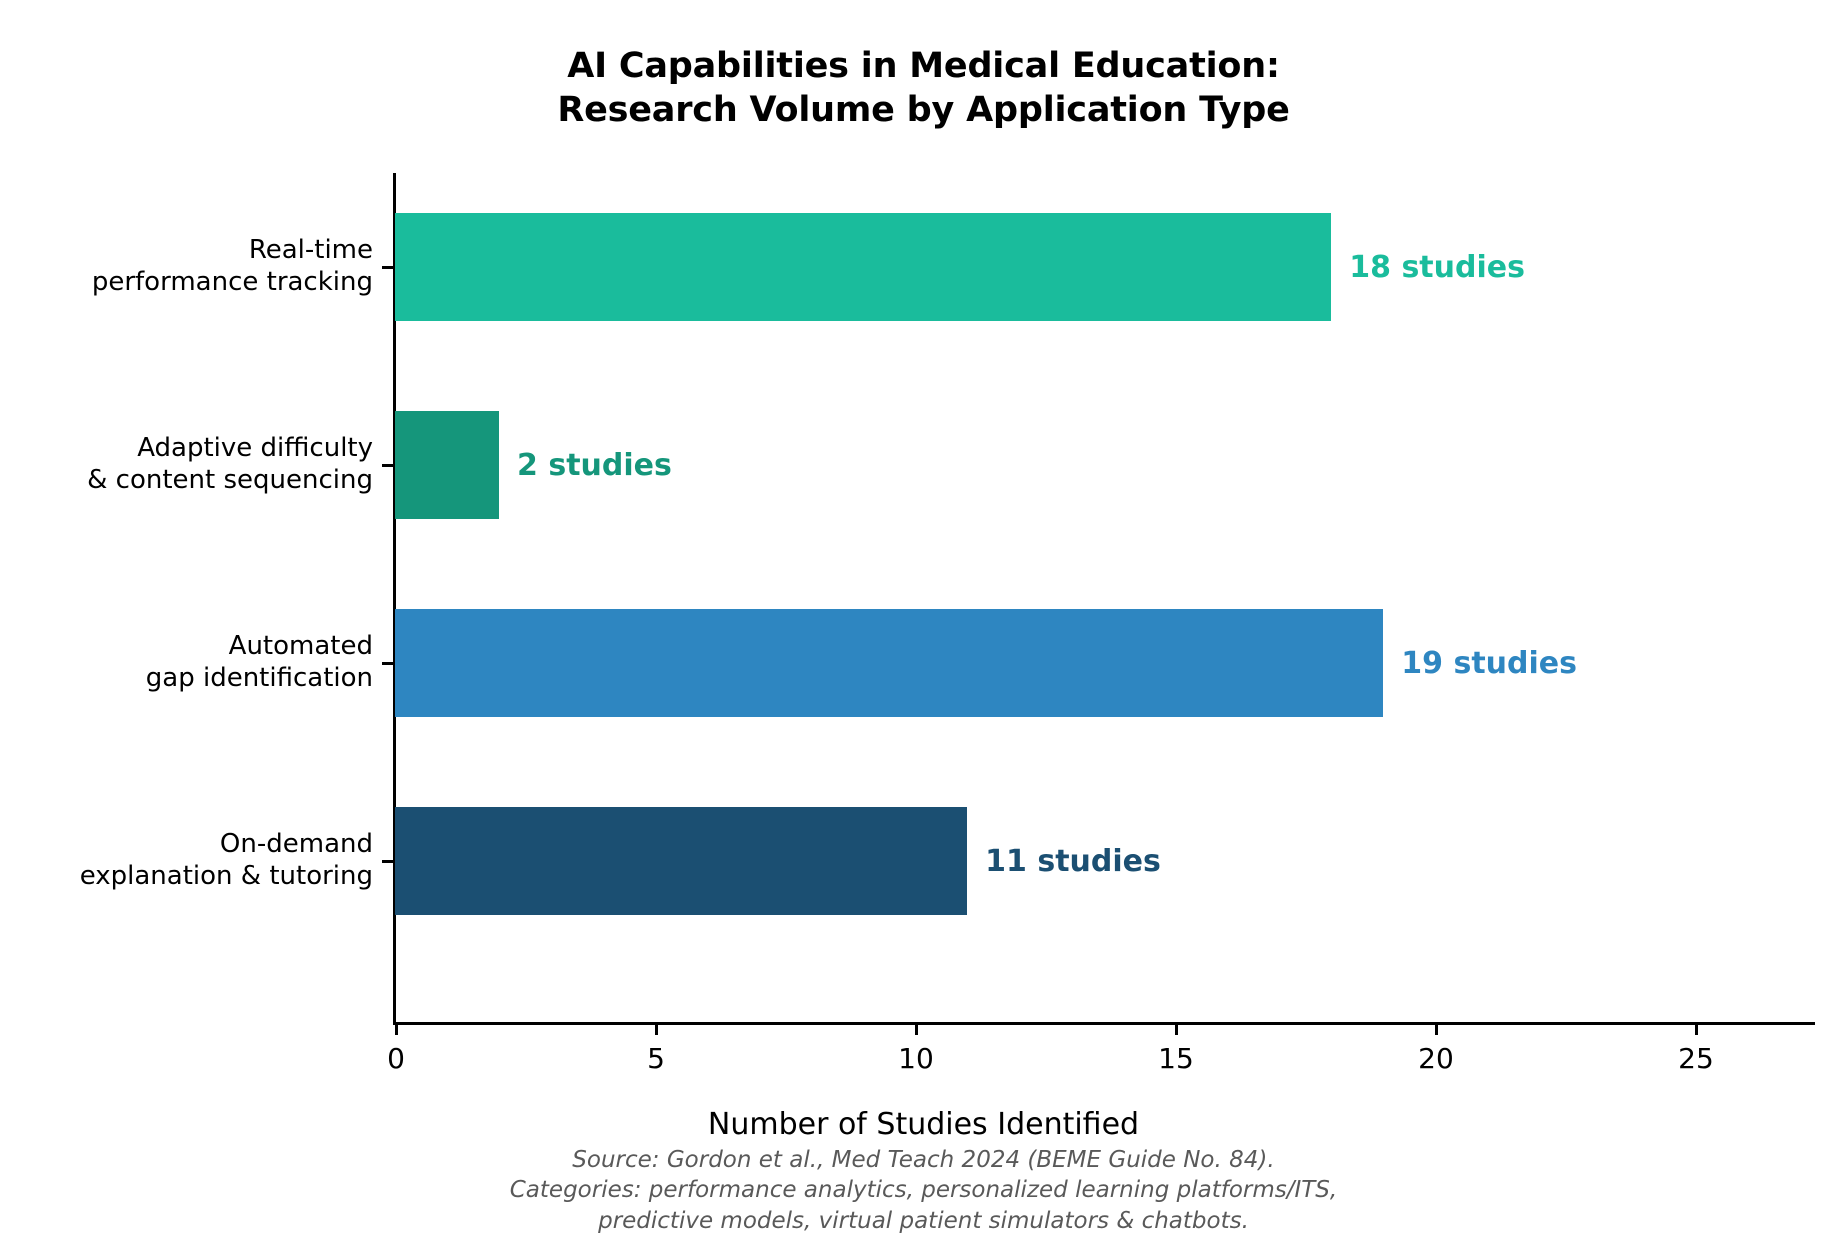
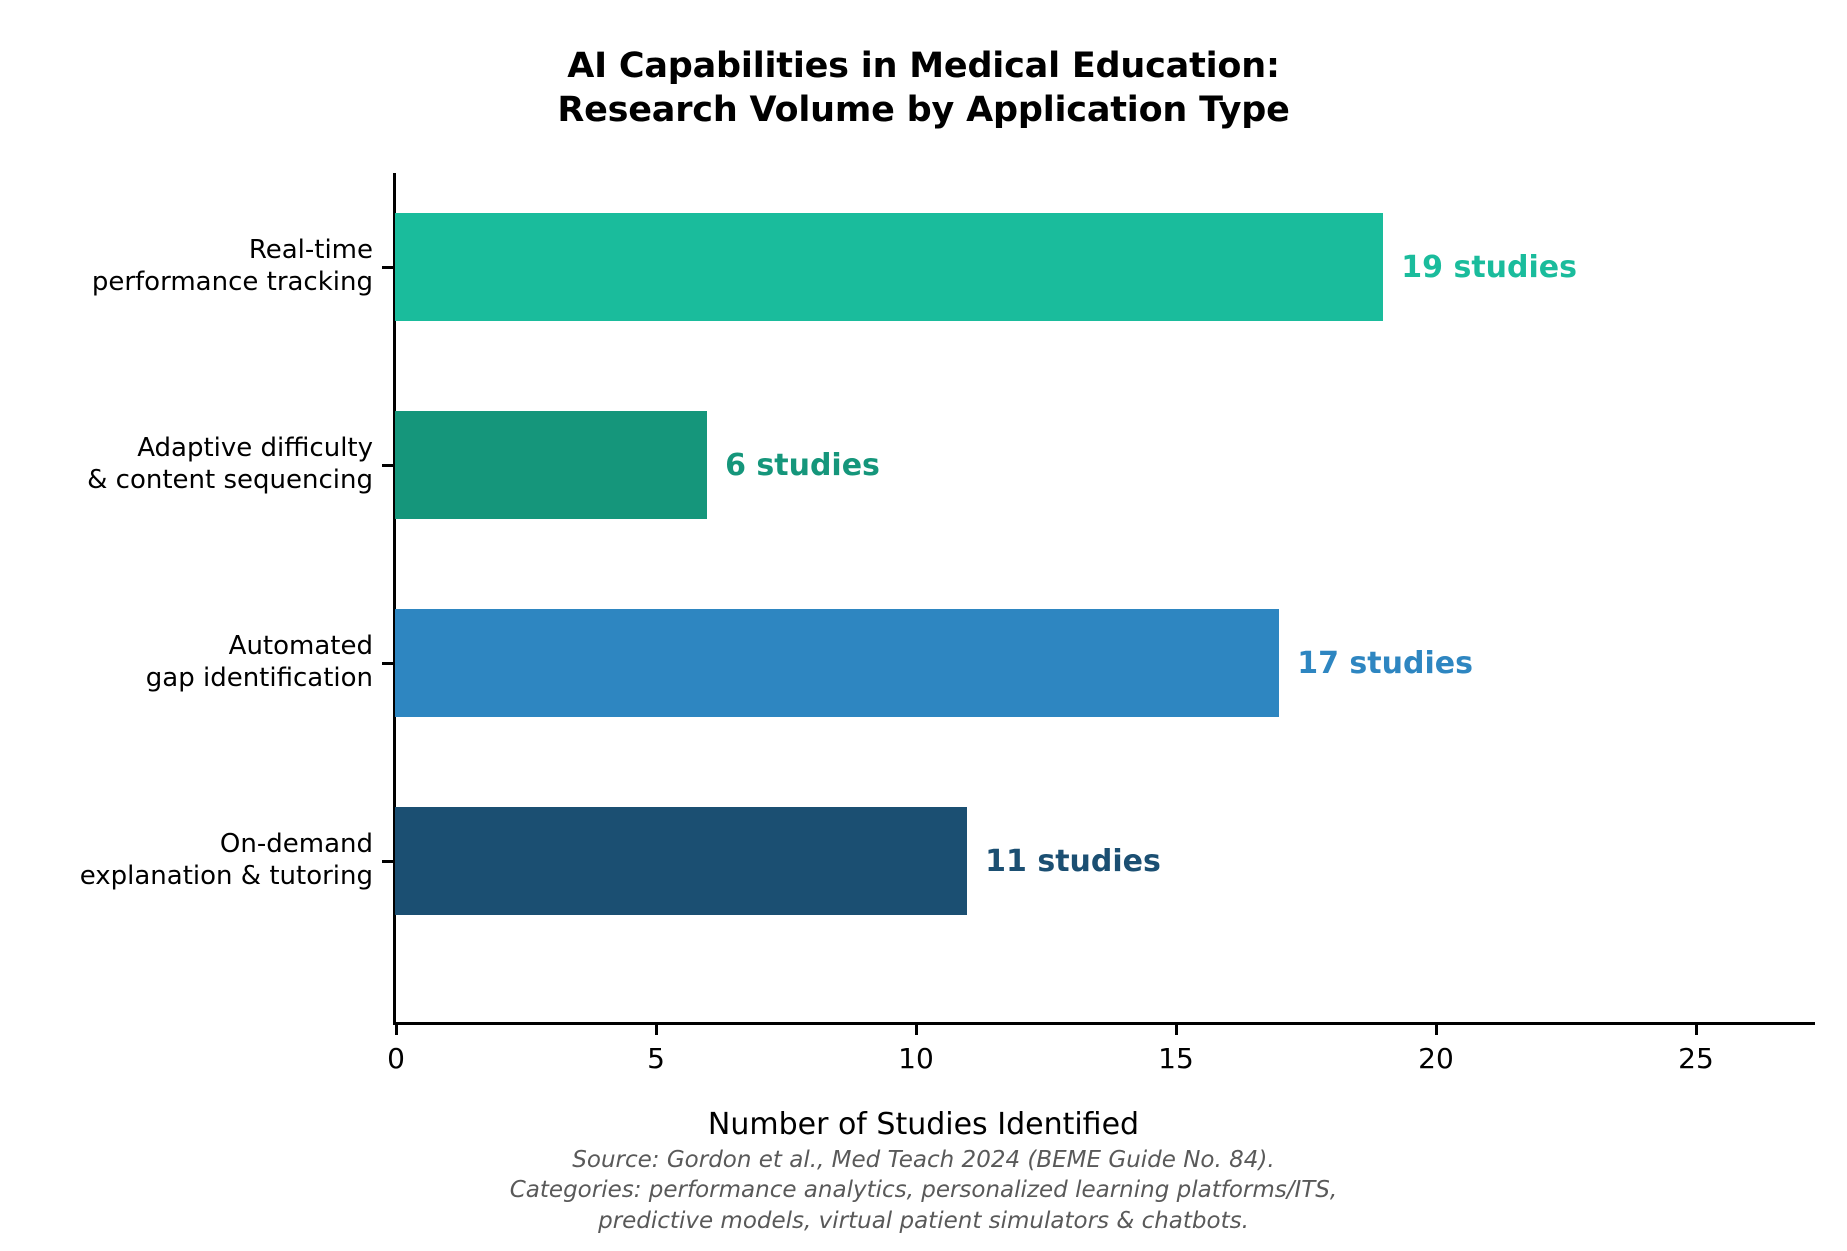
Real-time performance tracking: 18 -> 19
Adaptive difficulty & content sequencing: 2 -> 6
Automated gap identification: 19 -> 17
